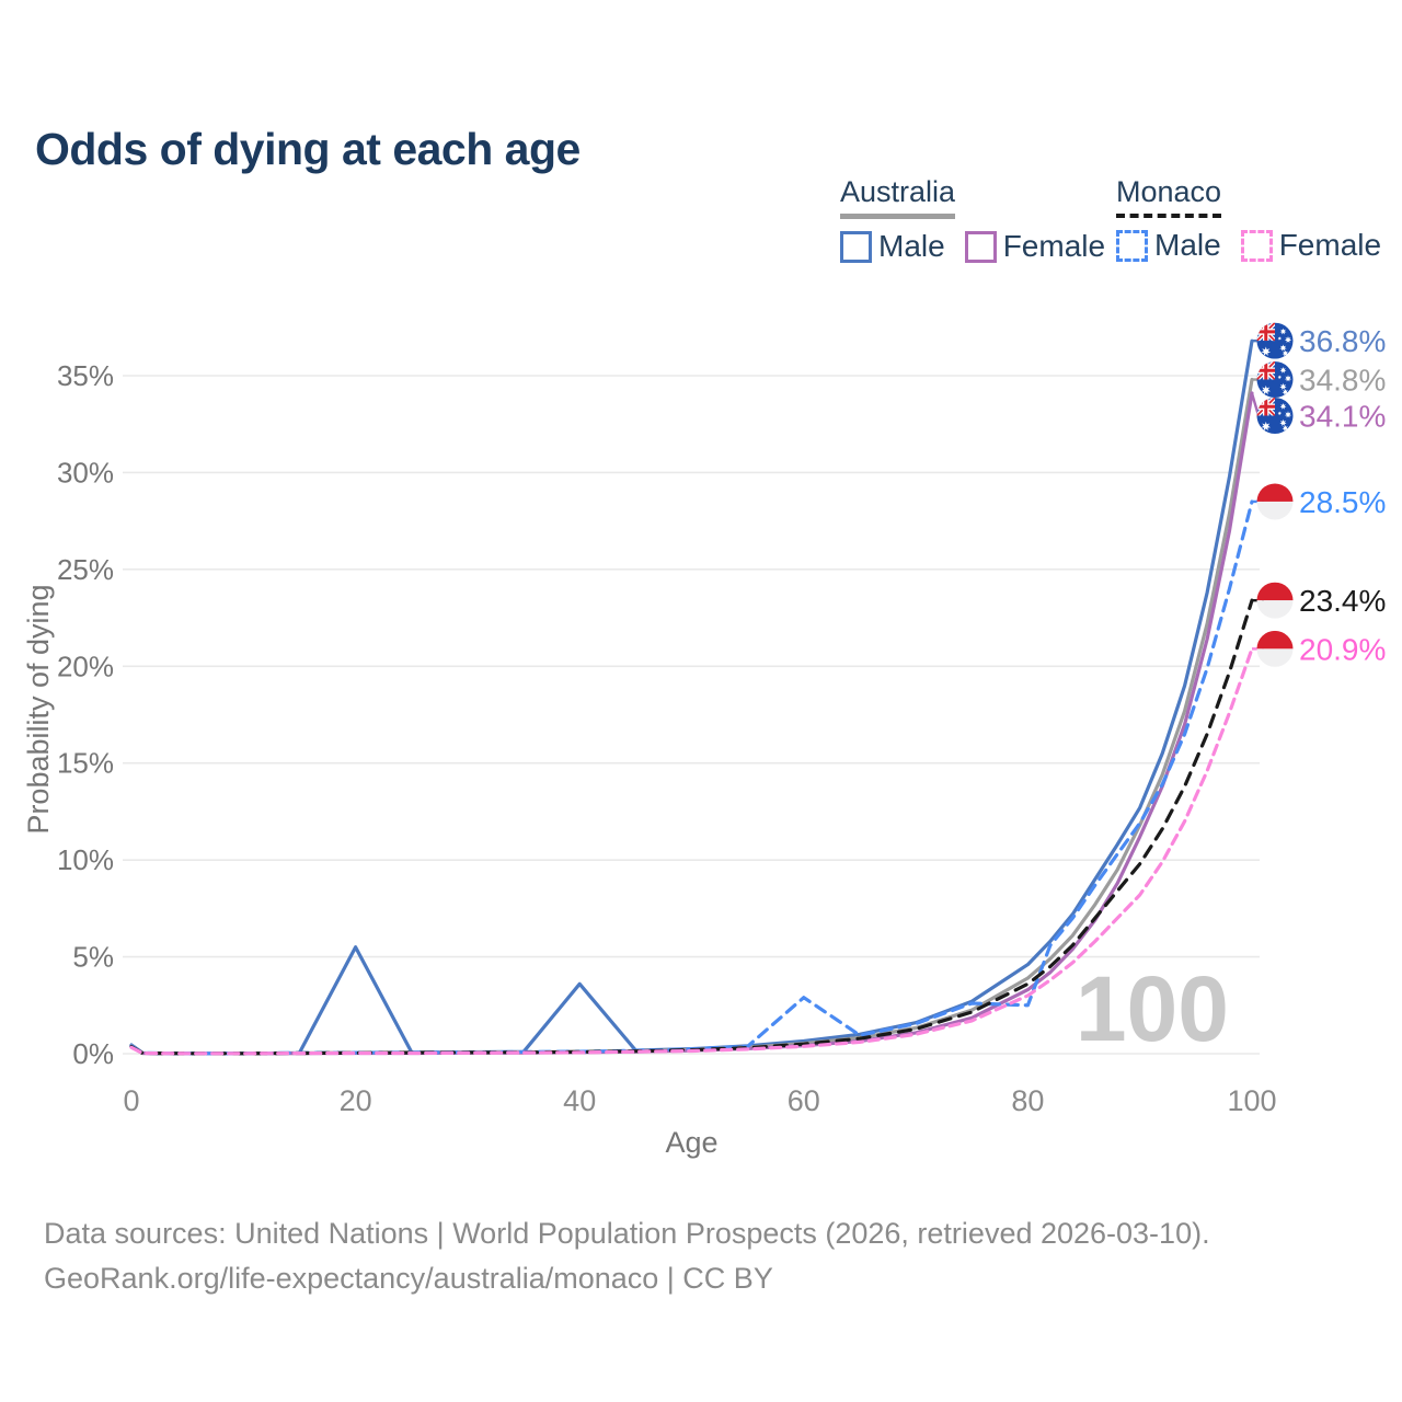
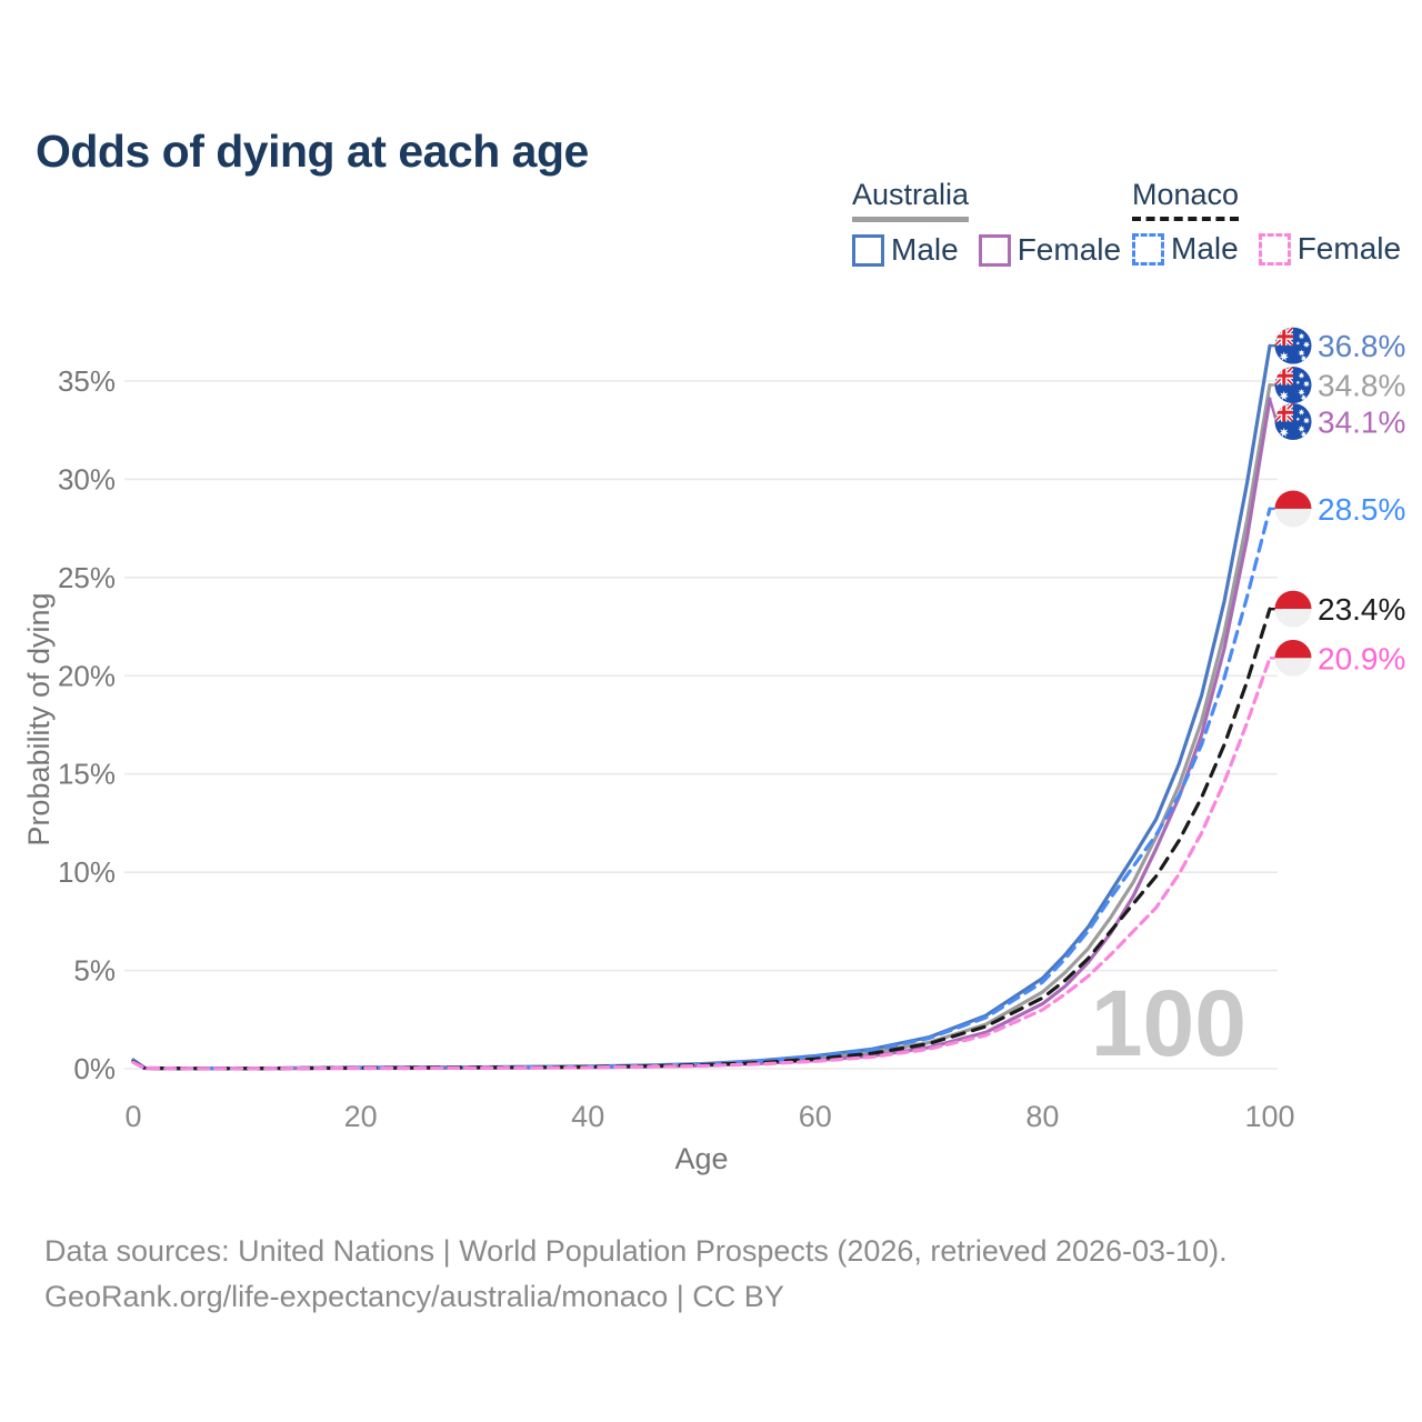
Australia Male/20: 5.5% -> 0.1%
Australia Male/40: 3.6% -> 0.1%
Monaco Male/60: 2.9% -> 0.6%
Monaco Male/80: 2.5% -> 4.4%
